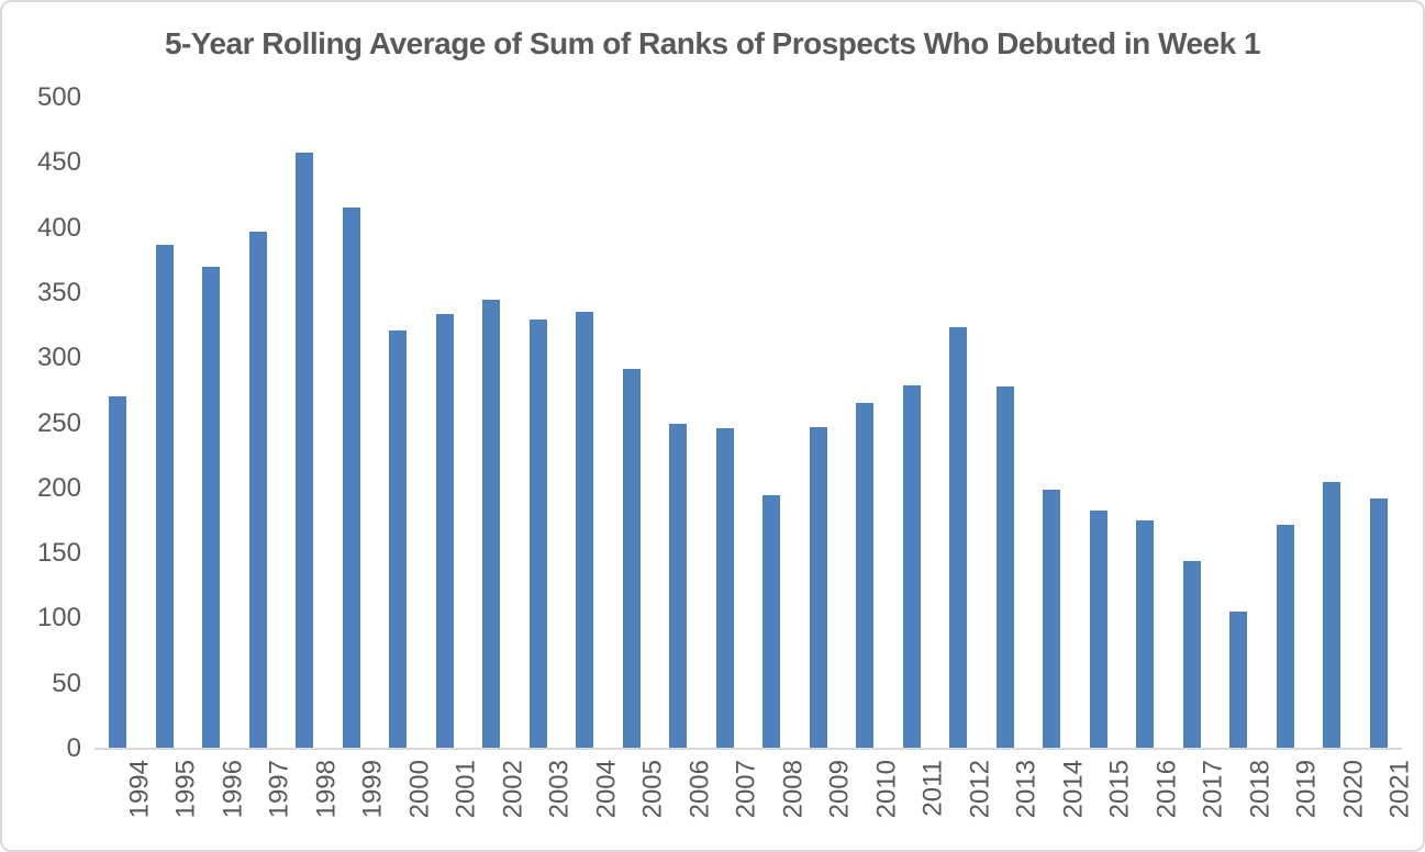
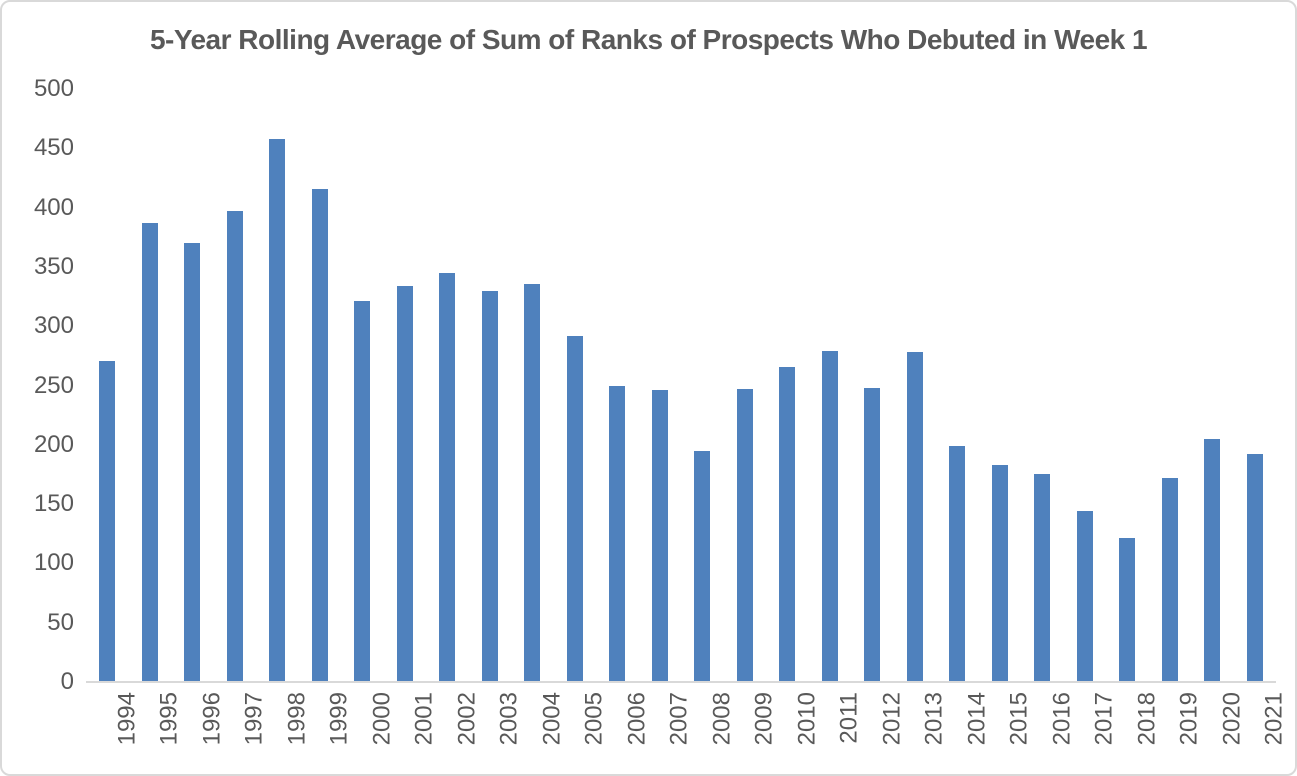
2012: 324 -> 248
2018: 105 -> 121
